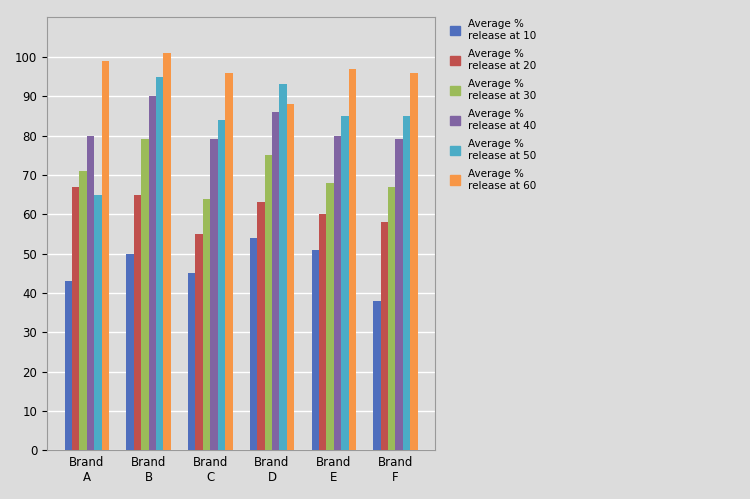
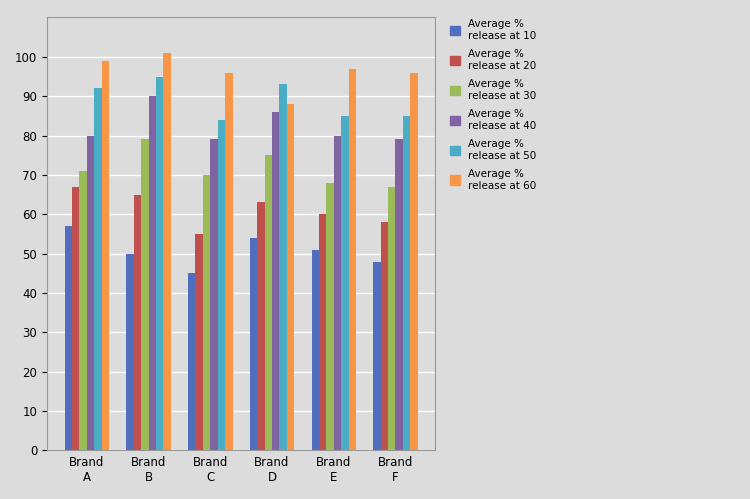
Average % release at 10/Brand A: 43 -> 57
Average % release at 50/Brand A: 65 -> 92
Average % release at 30/Brand C: 64 -> 70
Average % release at 10/Brand F: 38 -> 48
